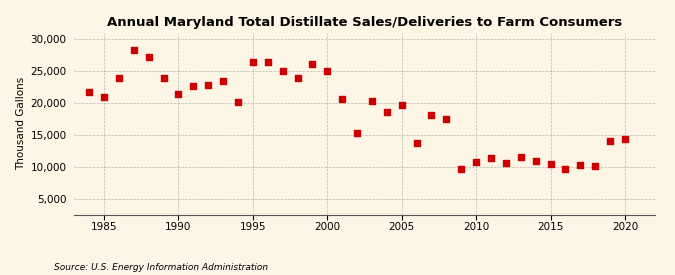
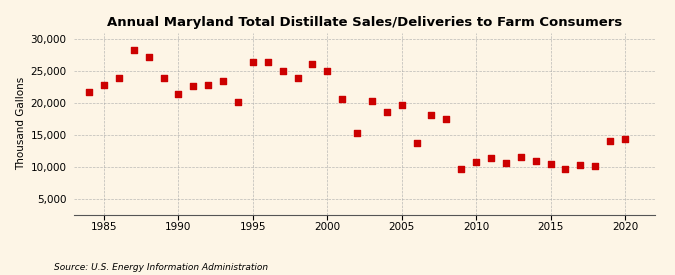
1985: 21,000 -> 22,800
